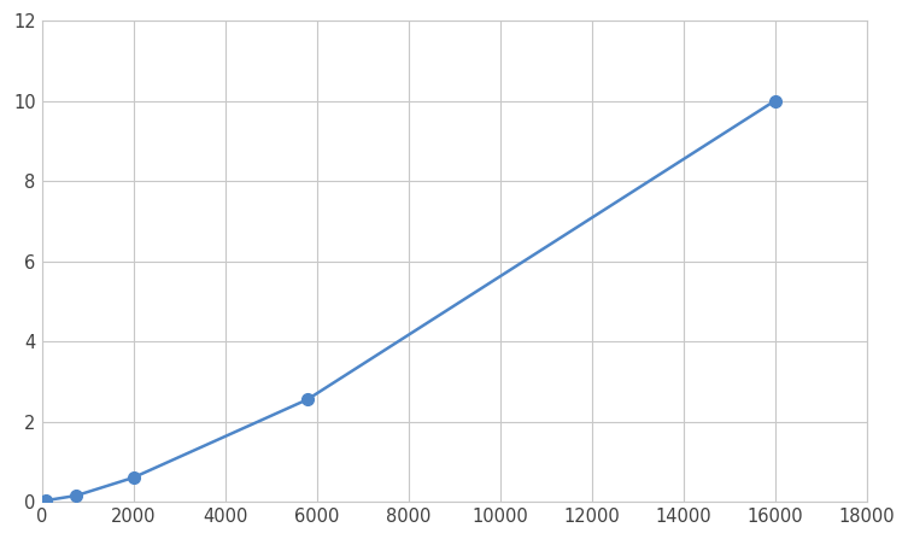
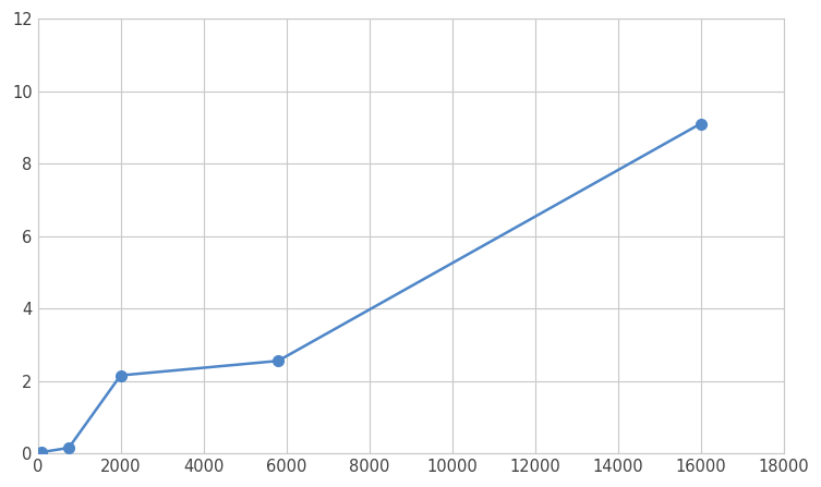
2000: 0.60 -> 2.15
16000: 10.00 -> 9.10
